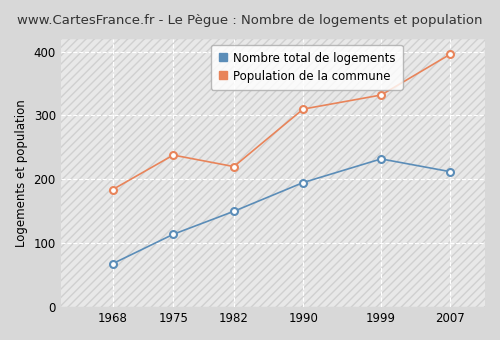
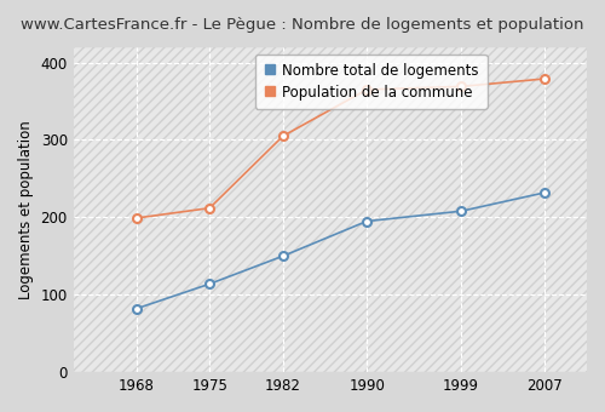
Nombre total de logements/1968: 68 -> 82
Population de la commune/1968: 184 -> 199
Population de la commune/1975: 238 -> 212
Population de la commune/1982: 220 -> 305
Population de la commune/1990: 310 -> 365
Nombre total de logements/1999: 232 -> 208
Population de la commune/1999: 332 -> 369
Nombre total de logements/2007: 212 -> 232
Population de la commune/2007: 396 -> 379
